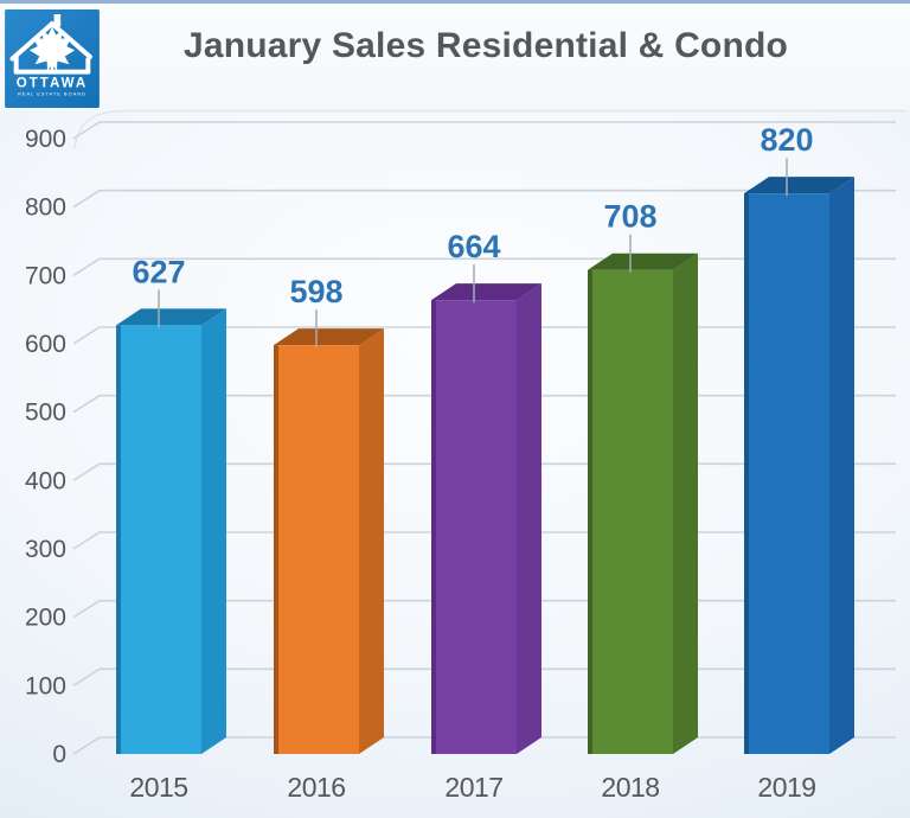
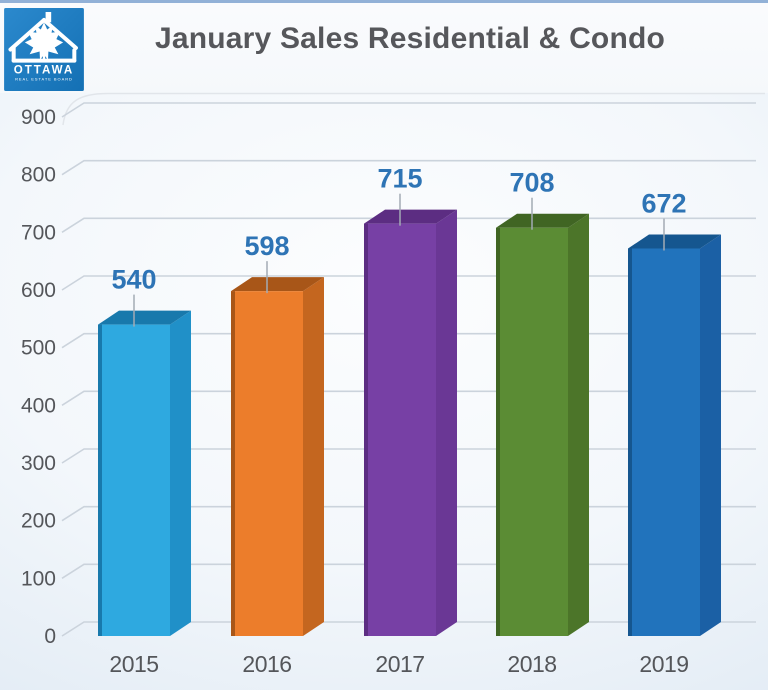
2015: 627 -> 540
2017: 664 -> 715
2019: 820 -> 672
